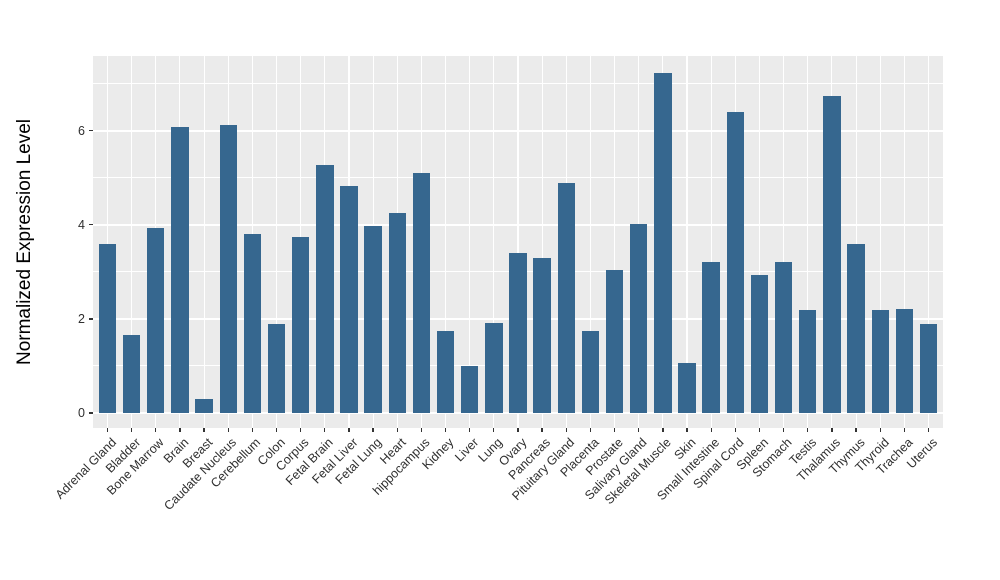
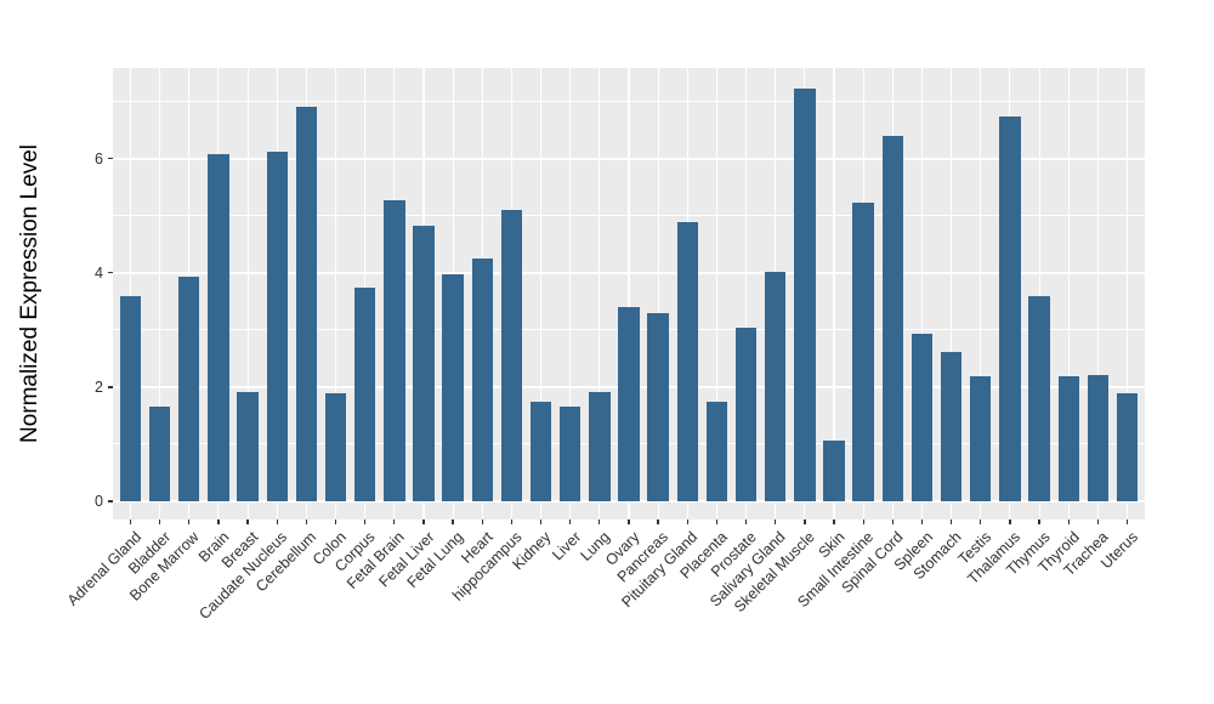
Breast: 0.3 -> 1.9
Cerebellum: 3.8 -> 6.9
Liver: 1.0 -> 1.6
Small Intestine: 3.2 -> 5.2
Stomach: 3.2 -> 2.6
